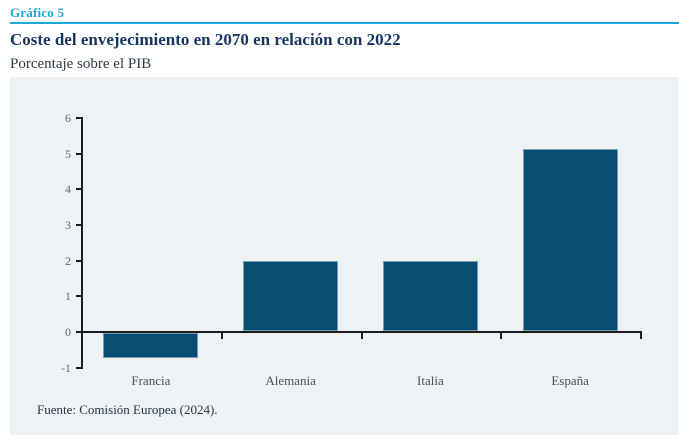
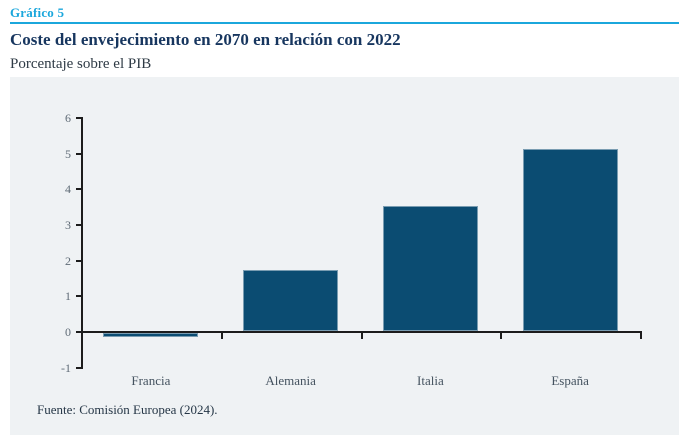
Francia: -0.7 -> -0.1
Alemania: 1.9 -> 1.7
Italia: 1.9 -> 3.5
